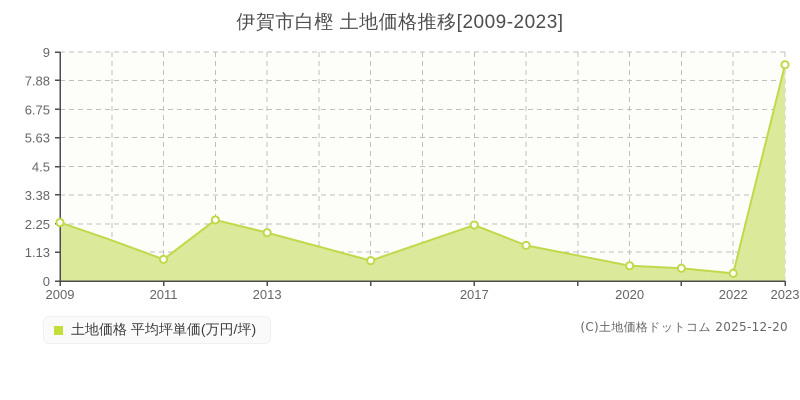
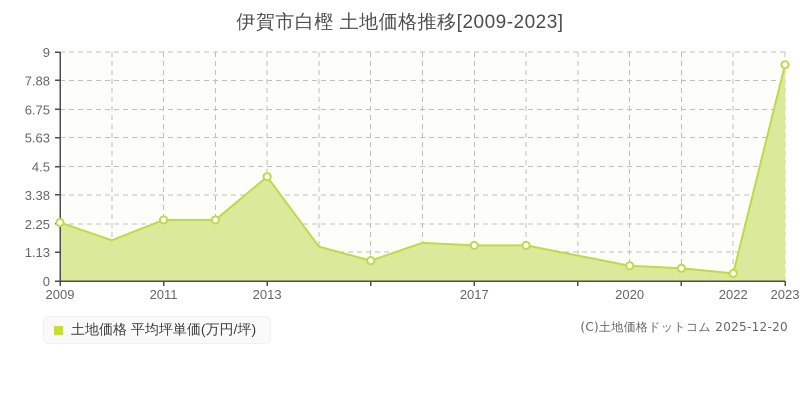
2011: 0.8 -> 2.4
2013: 1.9 -> 4.1
2017: 2.2 -> 1.4
